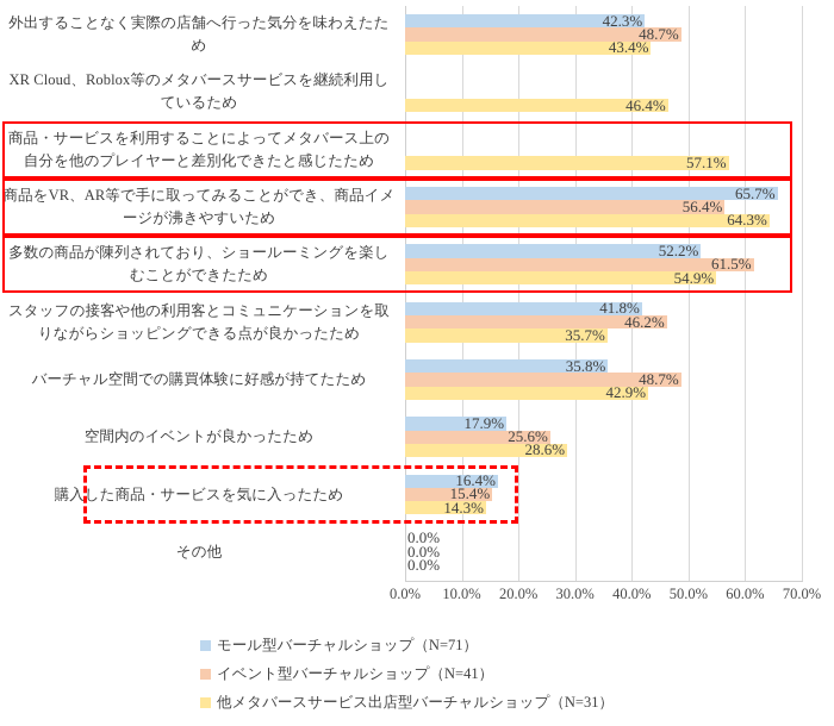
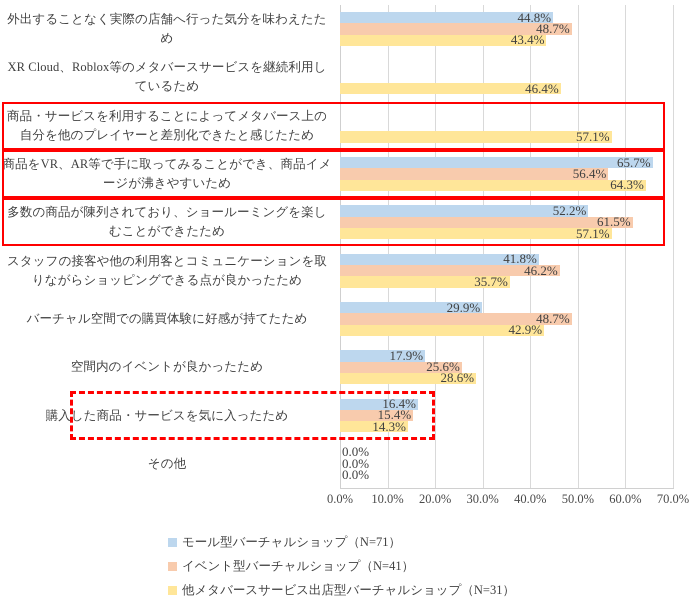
モール型バーチャルショップ（N=71）/外出することなく実際の店舗へ行った気分を味わえたため: 42.3% -> 44.8%
他メタバースサービス出店型バーチャルショップ（N=31）/多数の商品が陳列されており、ショールーミングを楽しむことができたため: 54.9% -> 57.1%
モール型バーチャルショップ（N=71）/バーチャル空間での購買体験に好感が持てたため: 35.8% -> 29.9%
